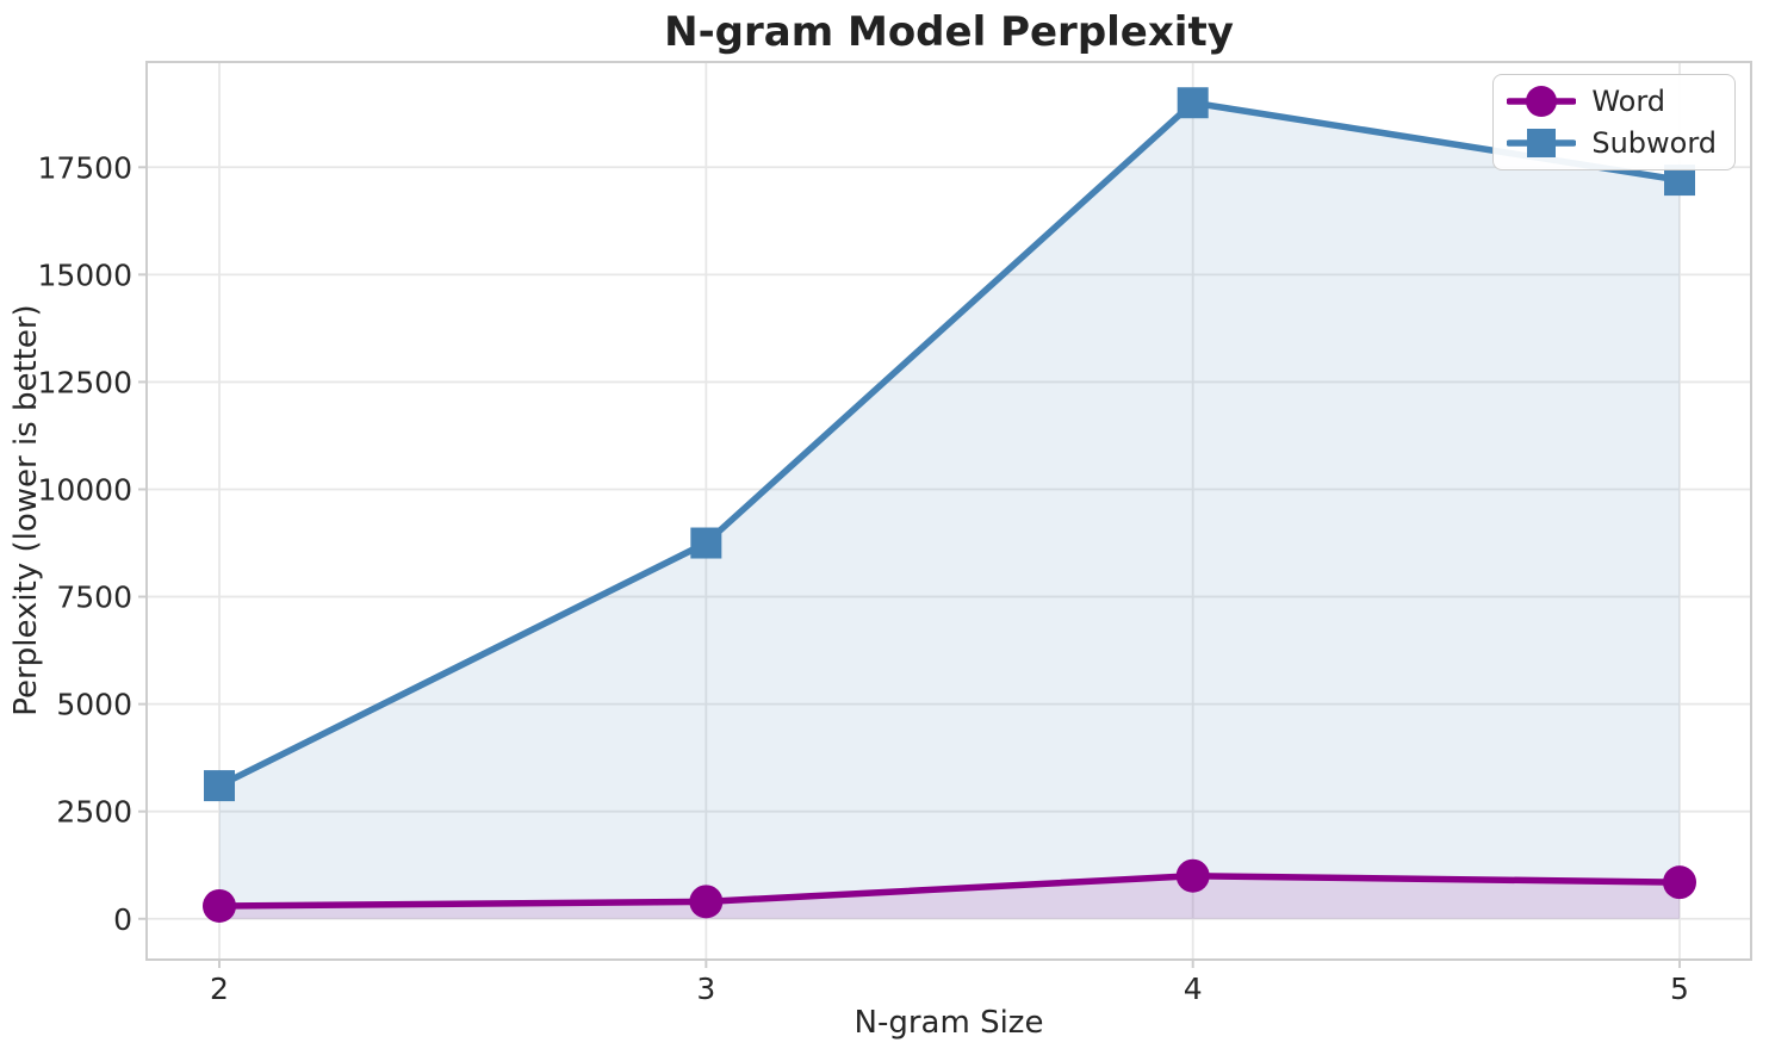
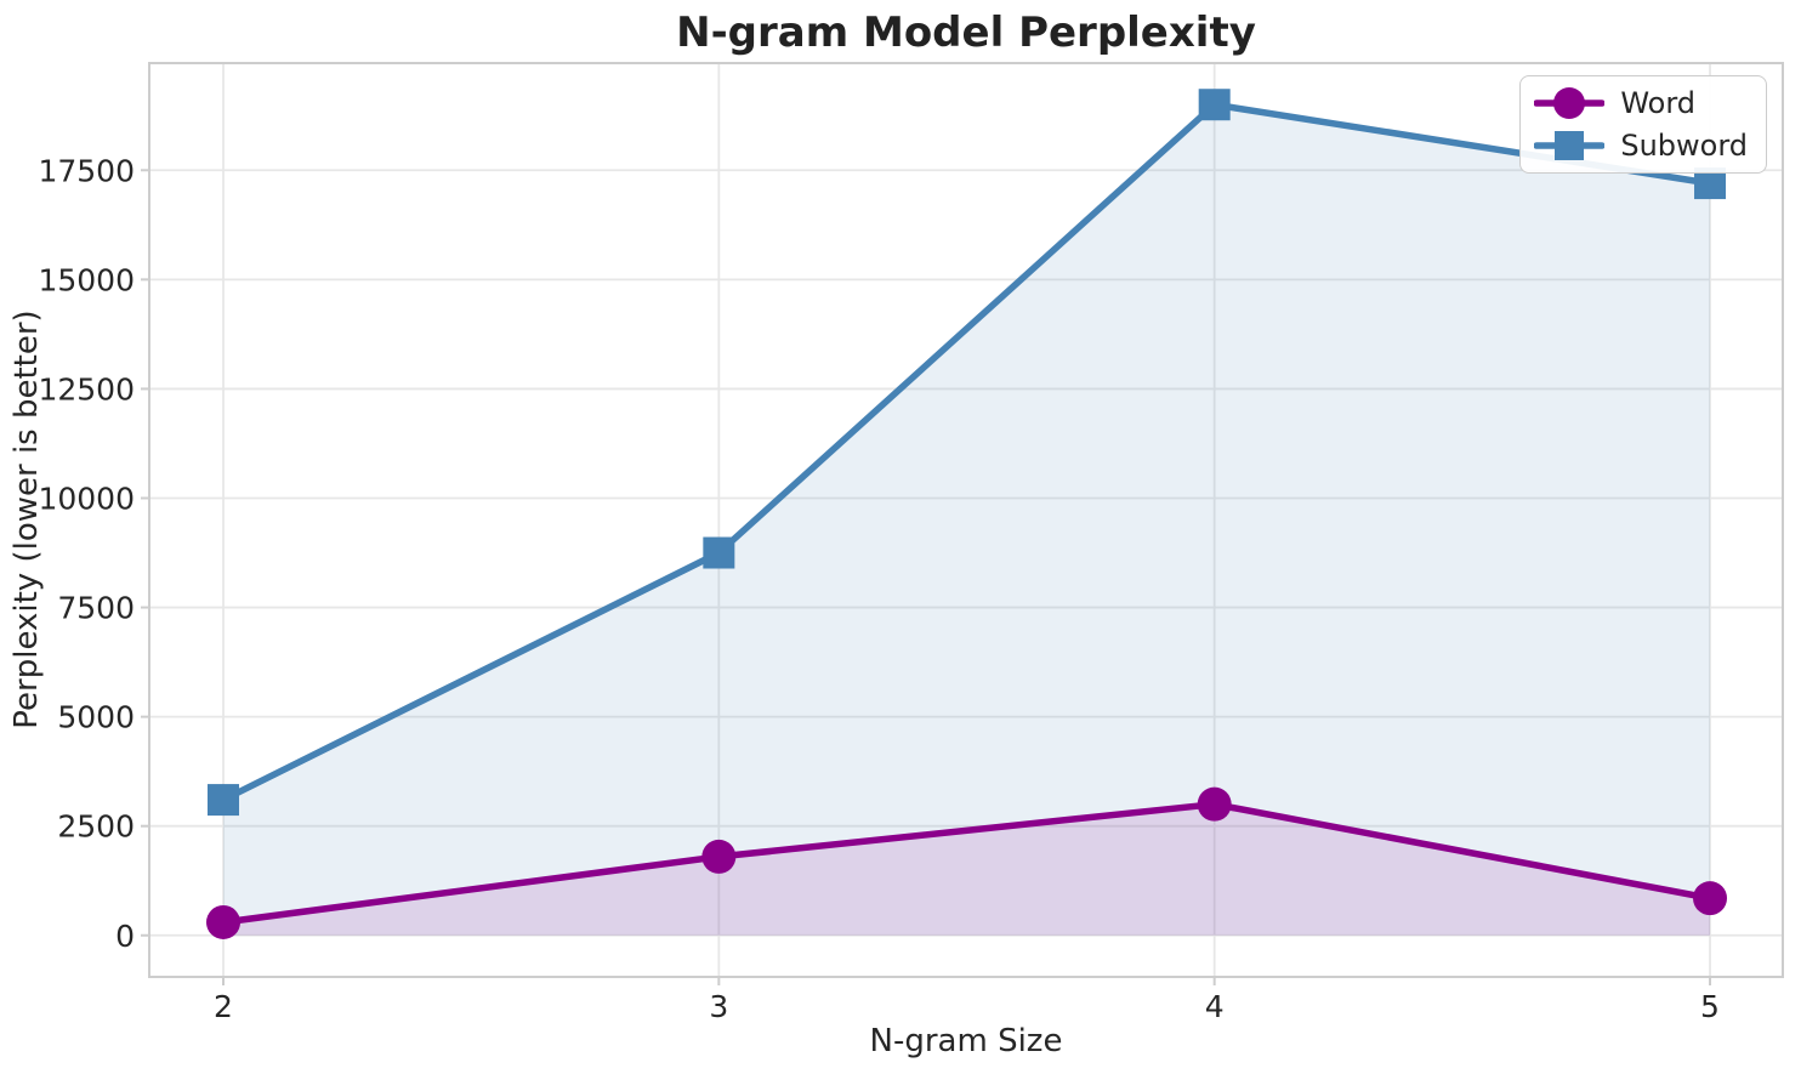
Word/3: 400 -> 1800
Word/4: 1000 -> 3000
